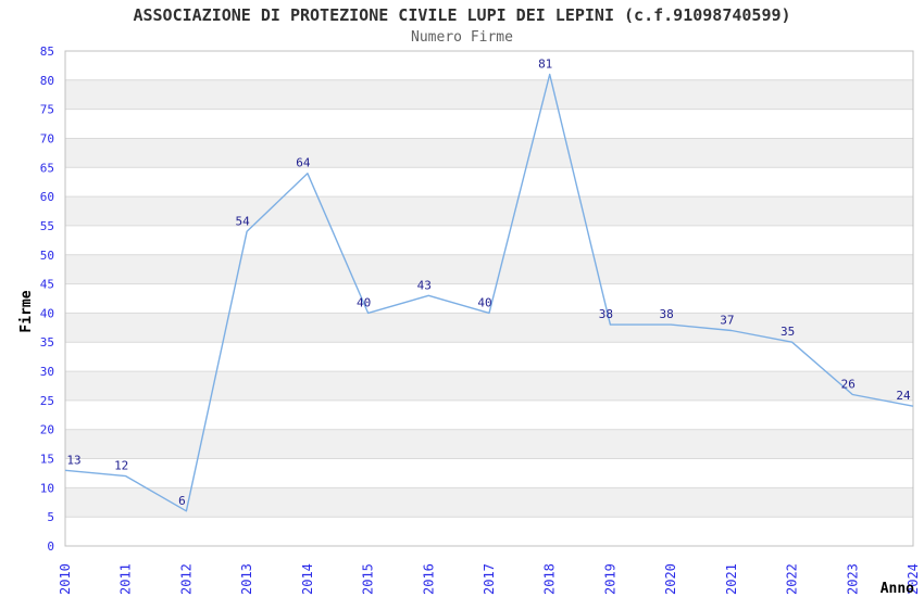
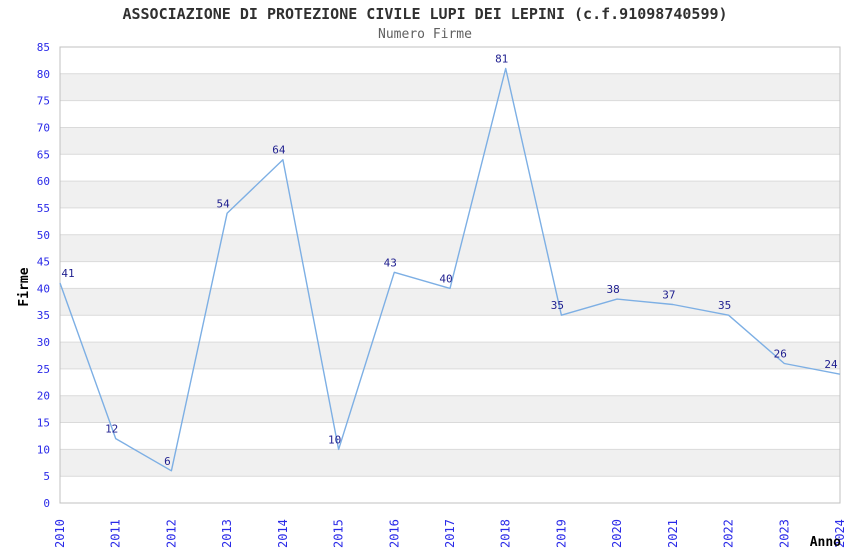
2010: 13 -> 41
2015: 40 -> 10
2019: 38 -> 35
